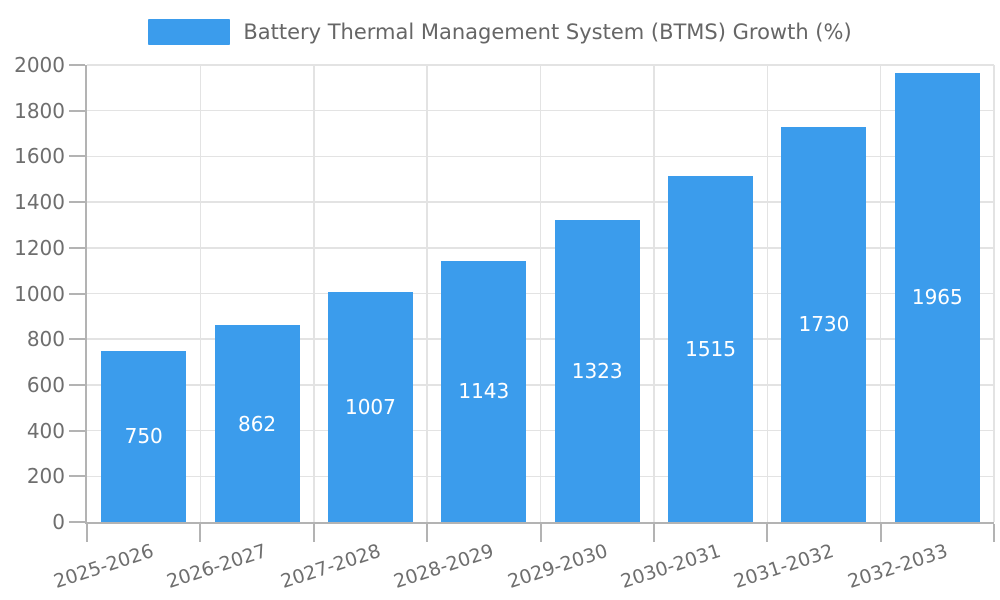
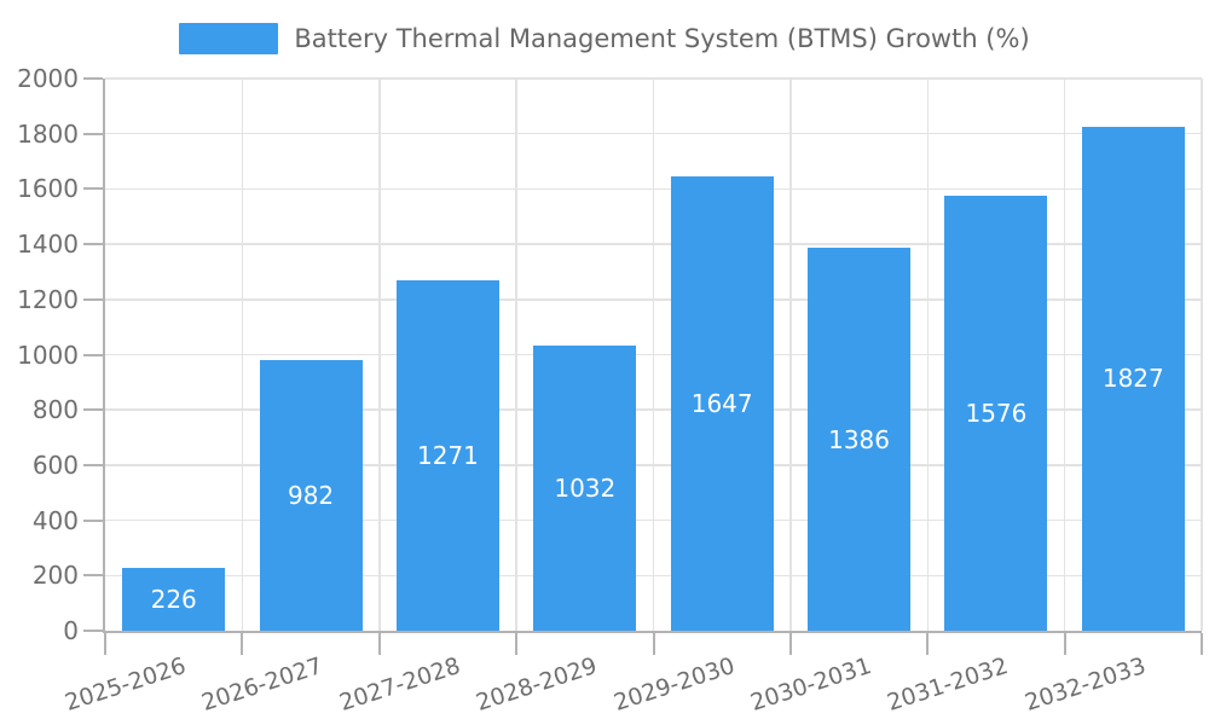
2025-2026: 750 -> 226
2026-2027: 862 -> 982
2027-2028: 1007 -> 1271
2028-2029: 1143 -> 1032
2029-2030: 1323 -> 1647
2030-2031: 1515 -> 1386
2031-2032: 1730 -> 1576
2032-2033: 1965 -> 1827
